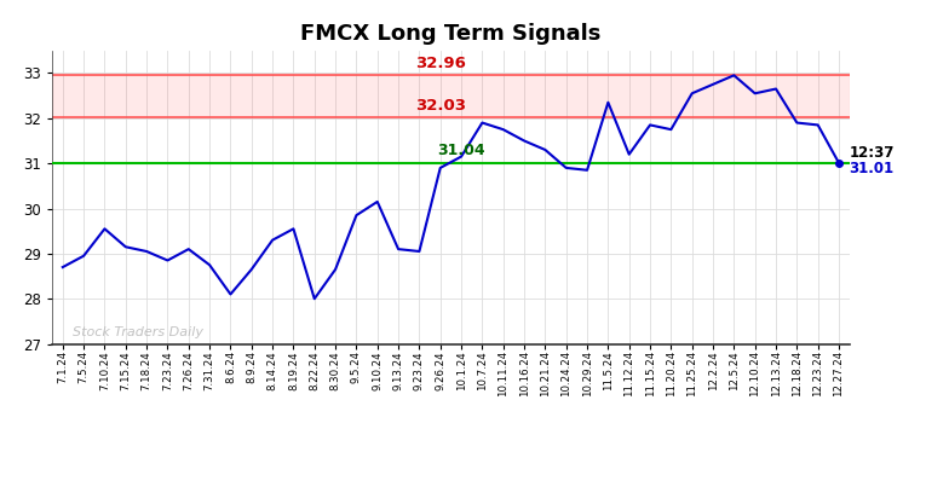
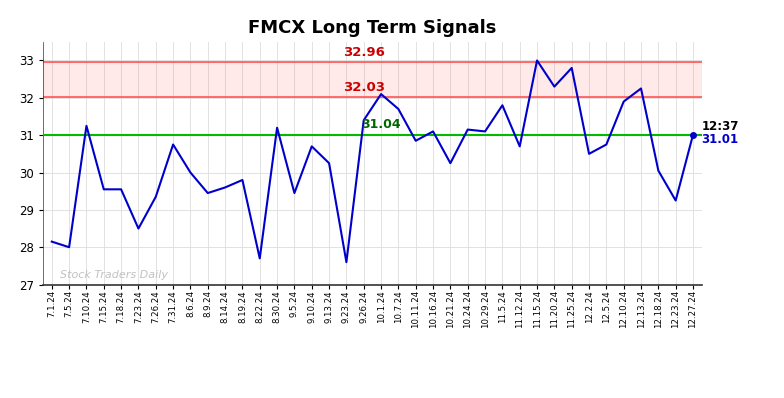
7.1.24: 28.70 -> 28.15
7.5.24: 28.95 -> 28.00
7.10.24: 29.55 -> 31.25
7.15.24: 29.15 -> 29.55
7.18.24: 29.05 -> 29.55
7.23.24: 28.85 -> 28.50
7.26.24: 29.10 -> 29.35
7.31.24: 28.75 -> 30.75
8.6.24: 28.10 -> 30.00
8.9.24: 28.65 -> 29.45
8.14.24: 29.30 -> 29.60
8.19.24: 29.55 -> 29.80
8.22.24: 28.00 -> 27.70
8.30.24: 28.65 -> 31.20
9.5.24: 29.85 -> 29.45
9.10.24: 30.15 -> 30.70
9.13.24: 29.10 -> 30.25
9.23.24: 29.05 -> 27.60
9.26.24: 30.90 -> 31.40
10.1.24: 31.15 -> 32.10
10.7.24: 31.90 -> 31.70
10.11.24: 31.75 -> 30.85
10.16.24: 31.50 -> 31.10
10.21.24: 31.30 -> 30.25
10.24.24: 30.90 -> 31.15
10.29.24: 30.85 -> 31.10
11.5.24: 32.35 -> 31.80
11.12.24: 31.20 -> 30.70
11.15.24: 31.85 -> 33.00
11.20.24: 31.75 -> 32.30
11.25.24: 32.55 -> 32.80
12.2.24: 32.75 -> 30.50
12.5.24: 32.95 -> 30.75
12.10.24: 32.55 -> 31.90
12.13.24: 32.65 -> 32.25
12.18.24: 31.90 -> 30.05
12.23.24: 31.85 -> 29.25
